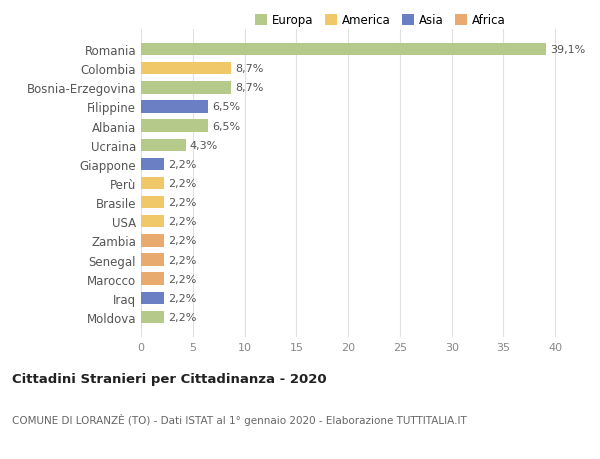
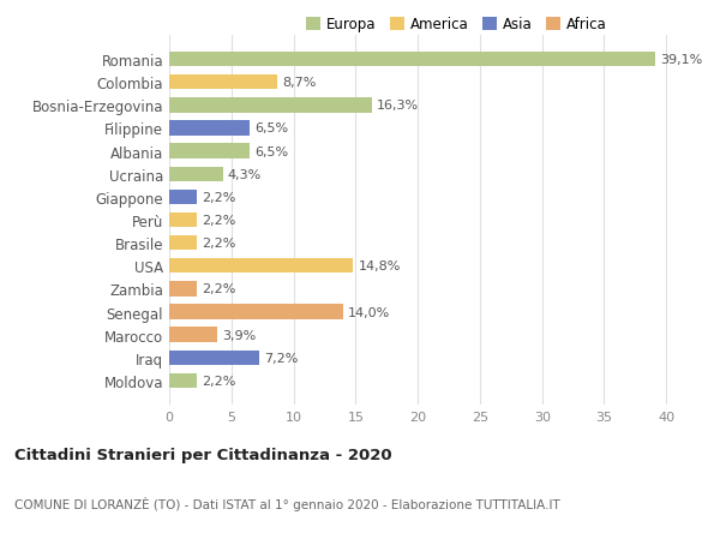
Bosnia-Erzegovina: 8,7% -> 16,3%
USA: 2,2% -> 14,8%
Senegal: 2,2% -> 14,0%
Marocco: 2,2% -> 3,9%
Iraq: 2,2% -> 7,2%
